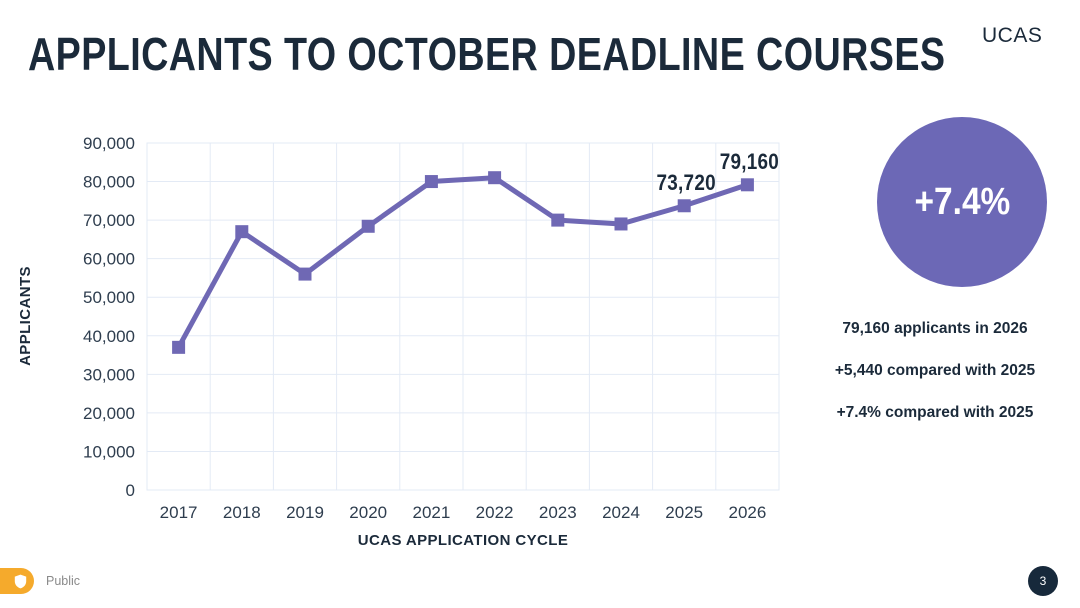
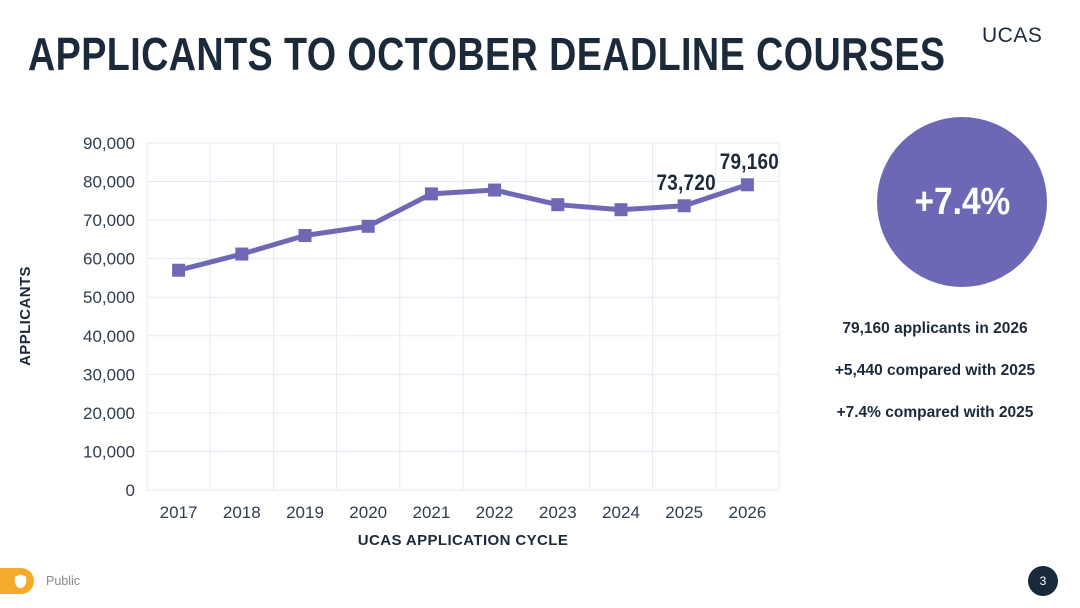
2017: 37000 -> 57000
2018: 67000 -> 61000
2019: 56000 -> 66000
2021: 80000 -> 77000
2022: 81000 -> 78000
2023: 70000 -> 74000
2024: 69000 -> 73000
